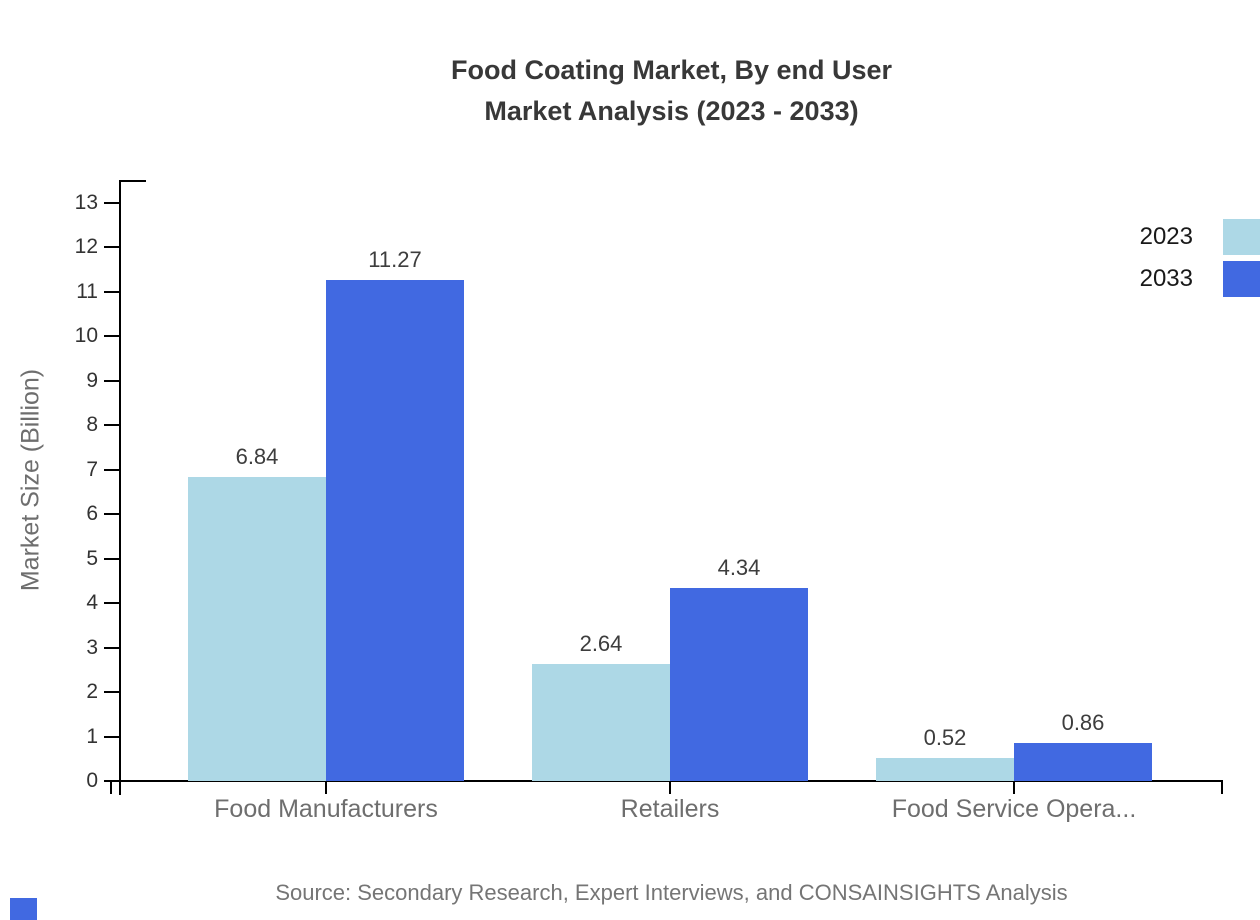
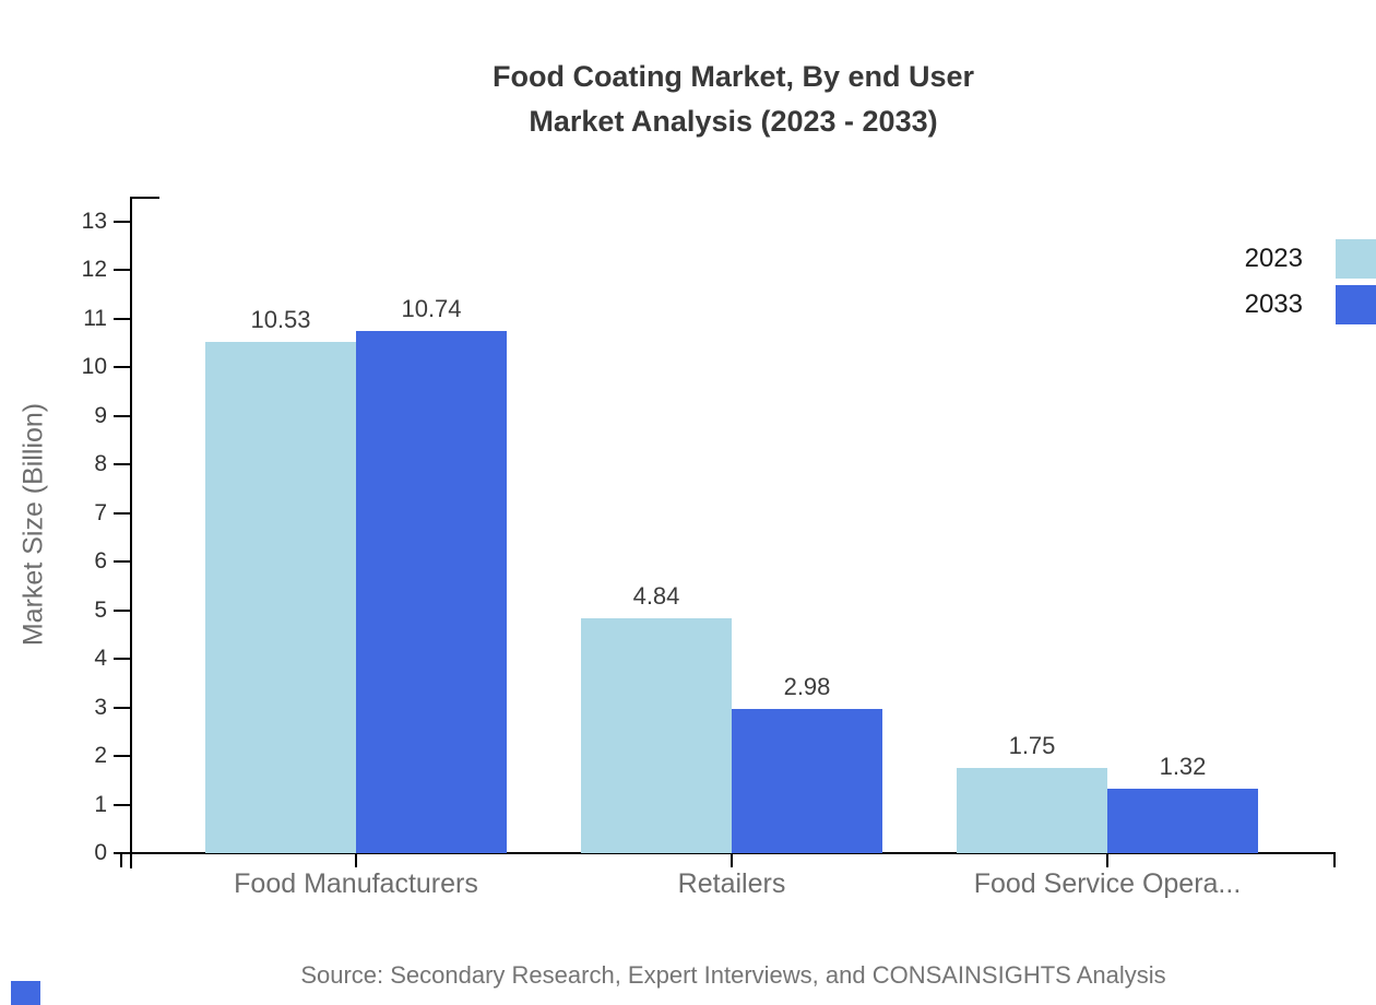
2023/Food Manufacturers: 6.84 -> 10.53
2033/Food Manufacturers: 11.27 -> 10.74
2023/Retailers: 2.64 -> 4.84
2033/Retailers: 4.34 -> 2.98
2023/Food Service Opera...: 0.52 -> 1.75
2033/Food Service Opera...: 0.86 -> 1.32
